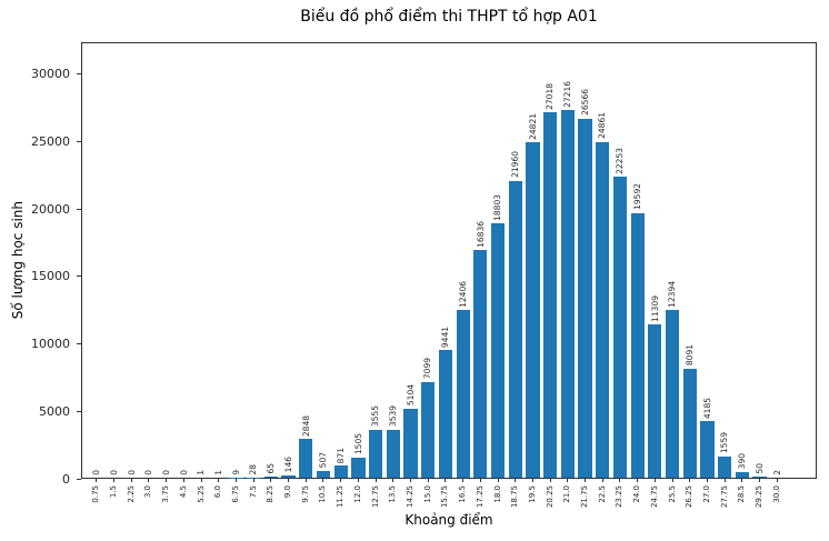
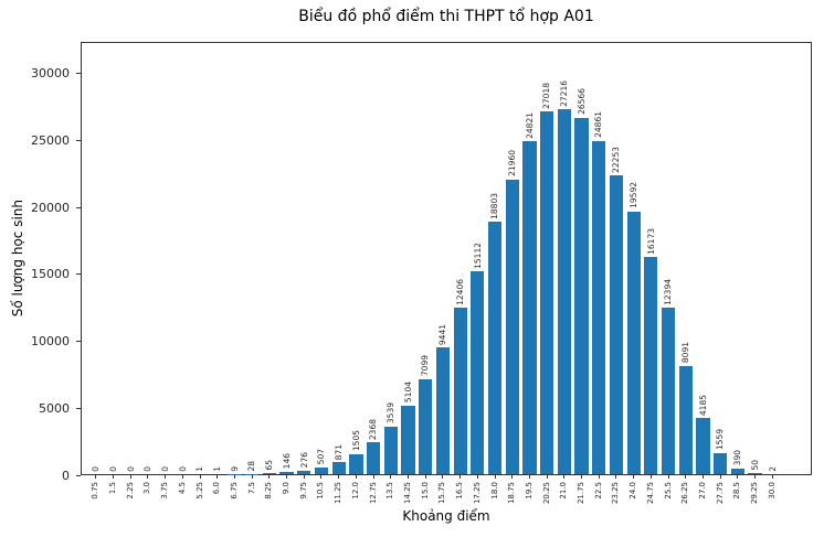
9.75: 2848 -> 276
12.75: 3555 -> 2368
17.25: 16836 -> 15112
24.75: 11309 -> 16173
